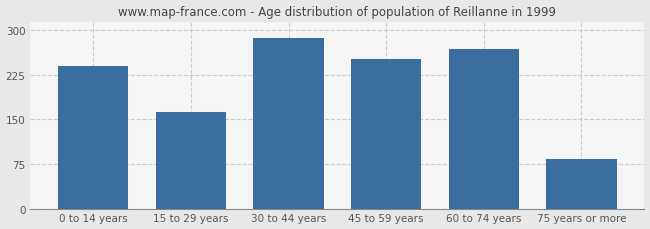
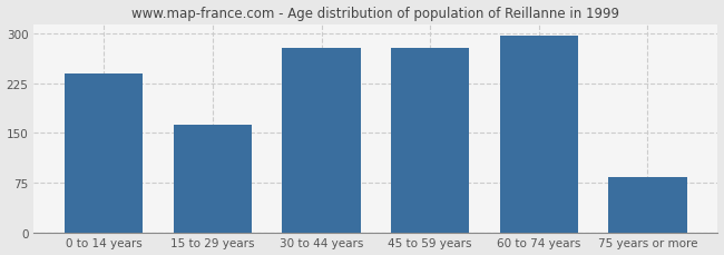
30 to 44 years: 288 -> 278
45 to 59 years: 252 -> 279
60 to 74 years: 268 -> 298
